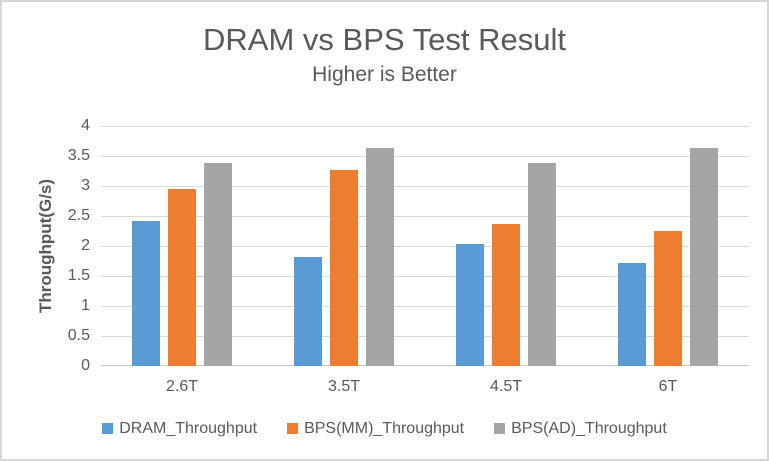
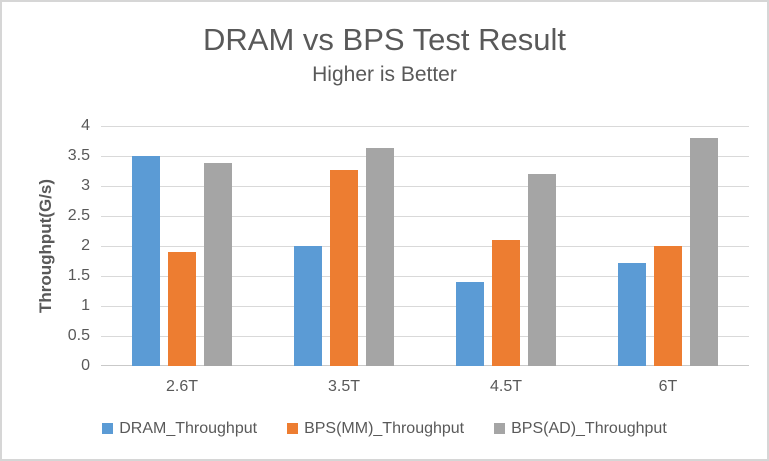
DRAM_Throughput/2.6T: 2.4 -> 3.5
BPS(MM)_Throughput/2.6T: 3.0 -> 1.9
DRAM_Throughput/3.5T: 1.8 -> 2.0
DRAM_Throughput/4.5T: 2.0 -> 1.4
BPS(MM)_Throughput/4.5T: 2.4 -> 2.1
BPS(AD)_Throughput/4.5T: 3.4 -> 3.2
BPS(MM)_Throughput/6T: 2.2 -> 2.0
BPS(AD)_Throughput/6T: 3.6 -> 3.8
